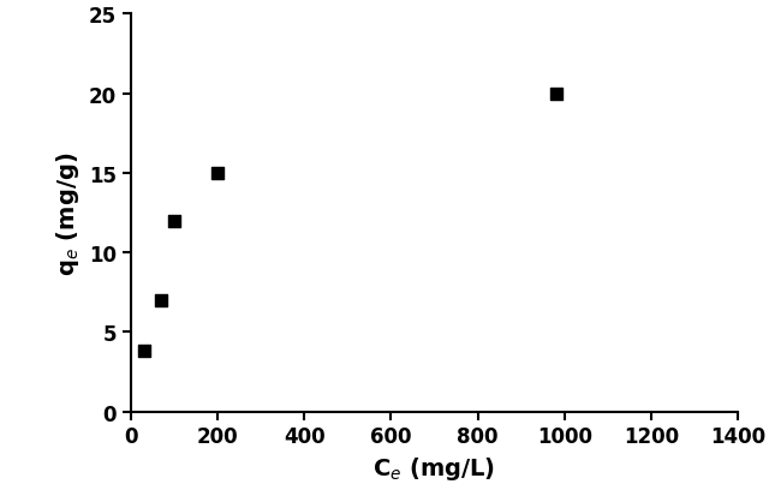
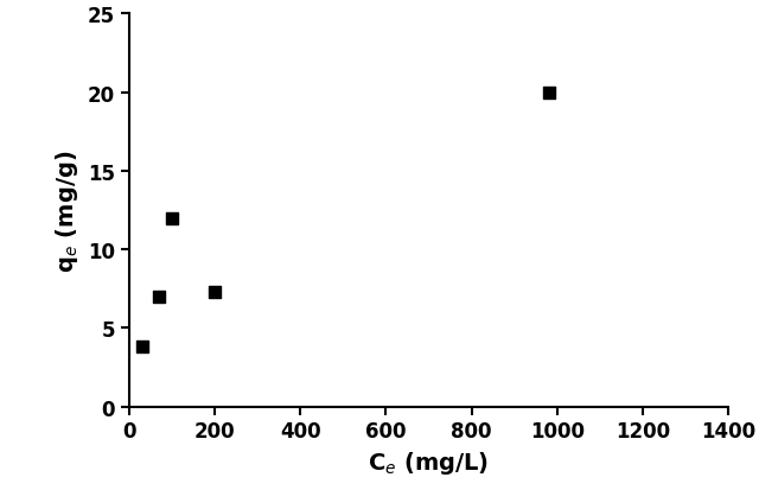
200: 15.0 -> 7.3
